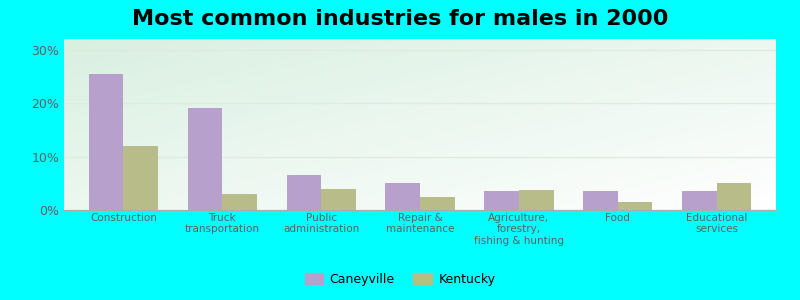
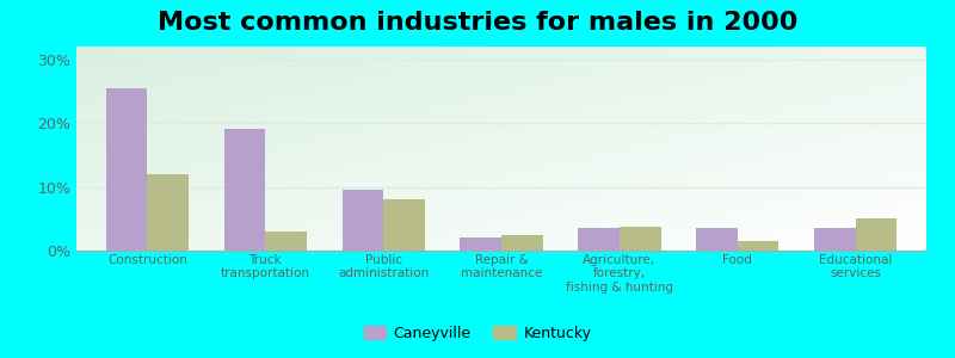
Caneyville/Public administration: 6.5% -> 9.6%
Kentucky/Public administration: 4.0% -> 8.0%
Caneyville/Repair & maintenance: 5.0% -> 2.0%
